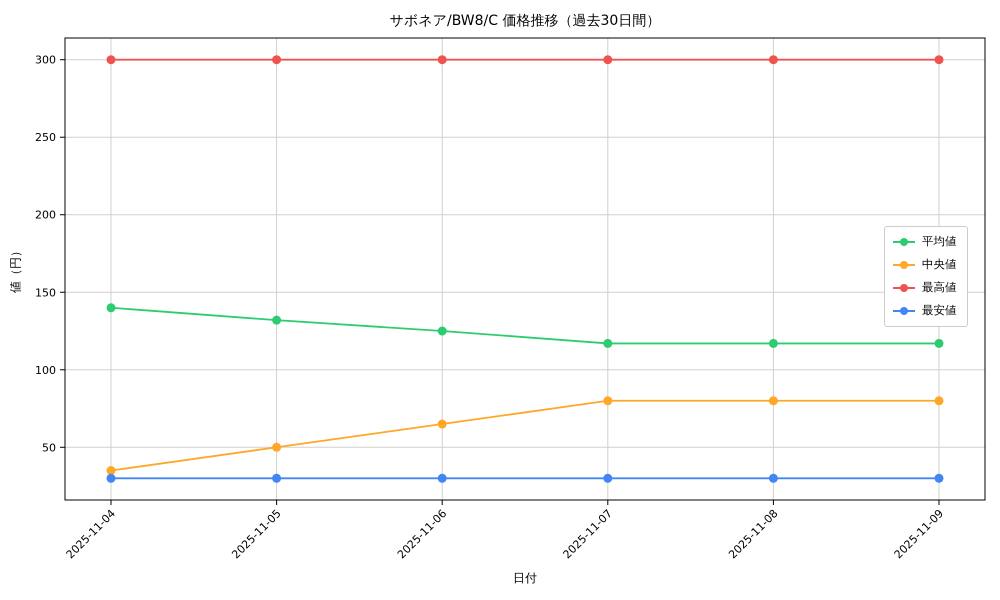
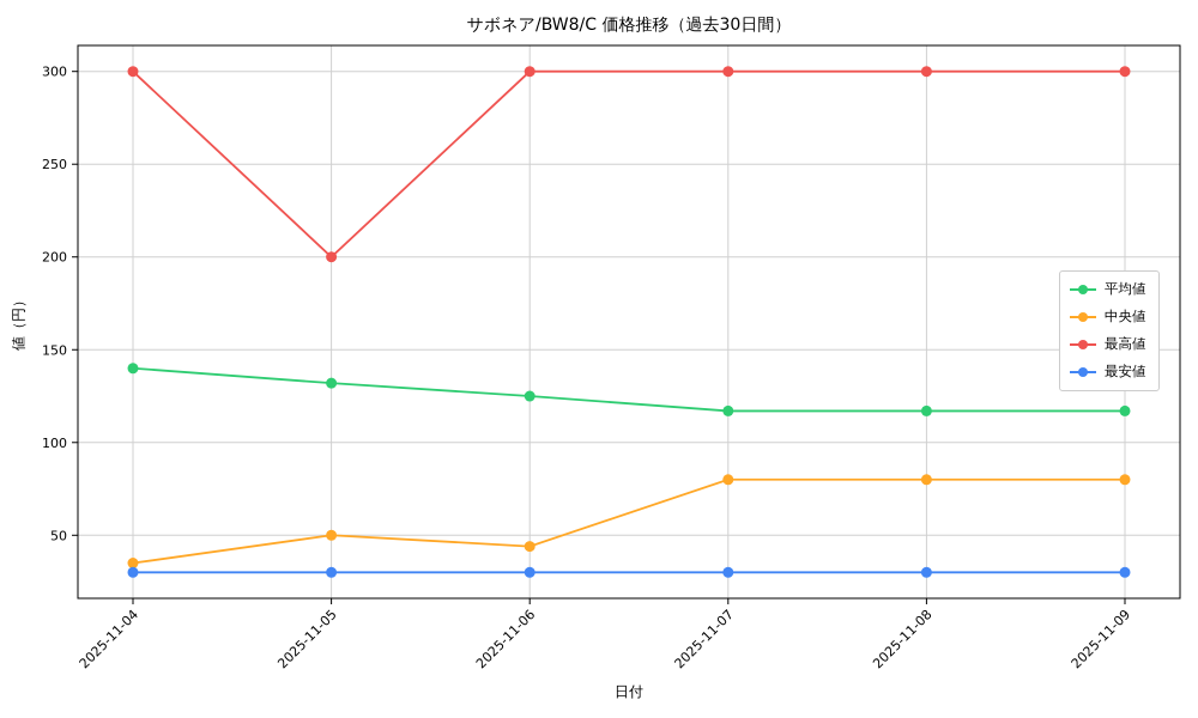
最高値/2025-11-05: 300 -> 200
中央値/2025-11-06: 65 -> 44
